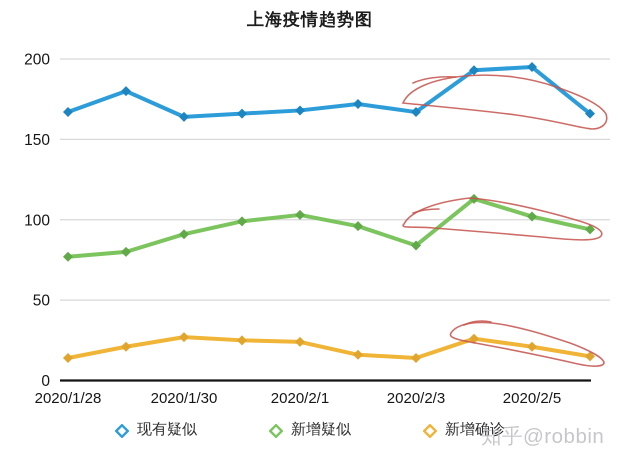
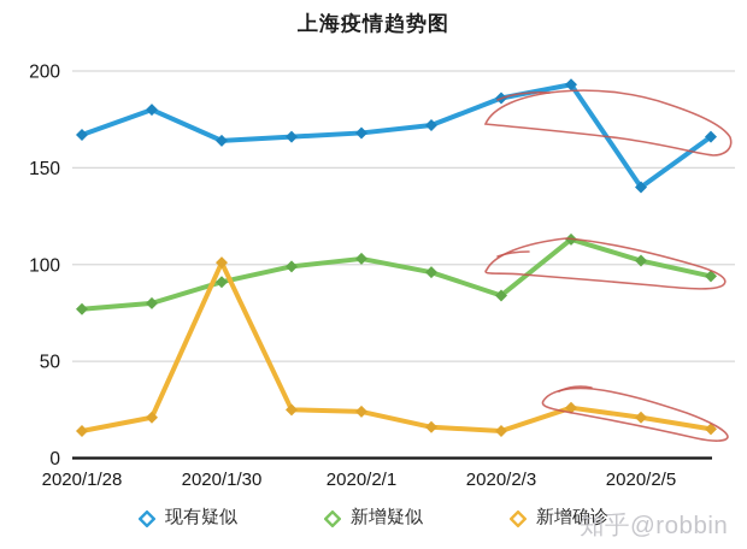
新增确诊/2020/1/30: 27 -> 101
现有疑似/2020/2/3: 167 -> 186
现有疑似/2020/2/5: 195 -> 140
